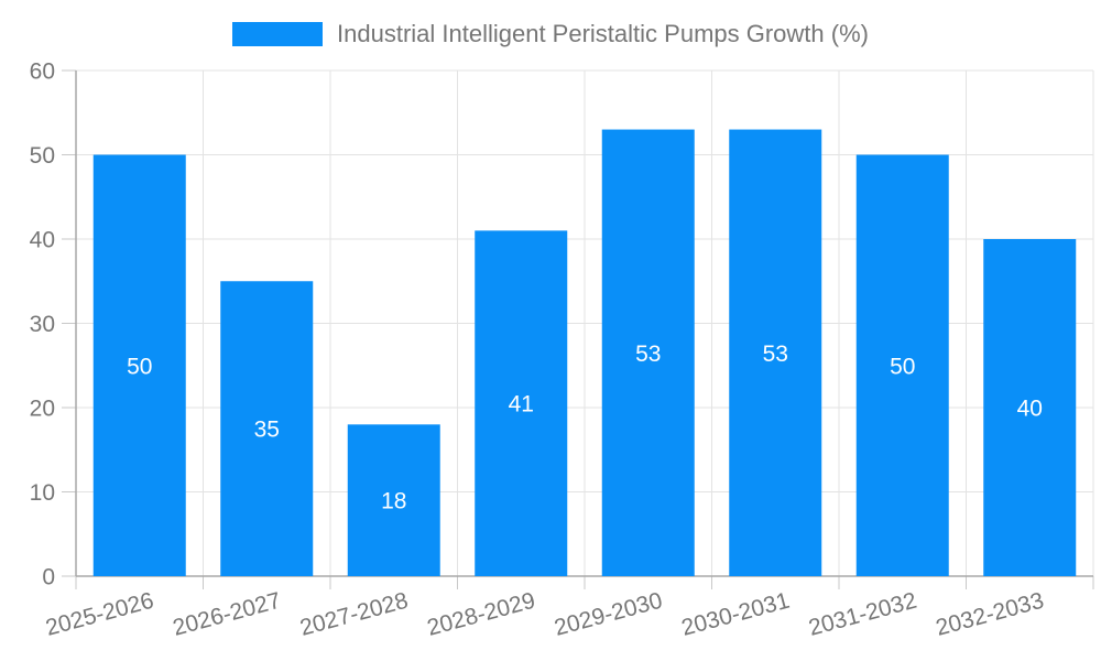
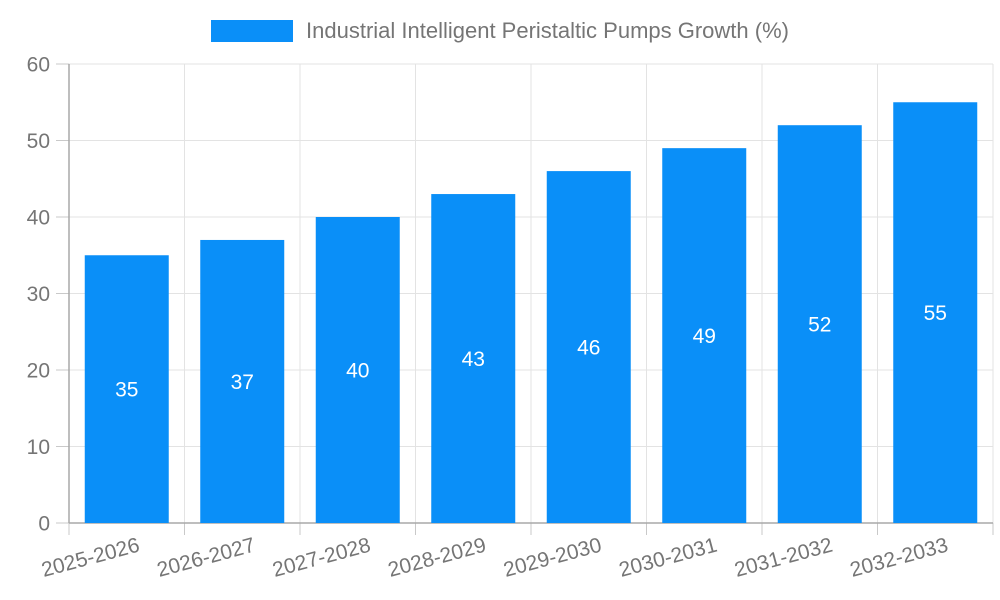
2025-2026: 50 -> 35
2026-2027: 35 -> 37
2027-2028: 18 -> 40
2028-2029: 41 -> 43
2029-2030: 53 -> 46
2030-2031: 53 -> 49
2031-2032: 50 -> 52
2032-2033: 40 -> 55
